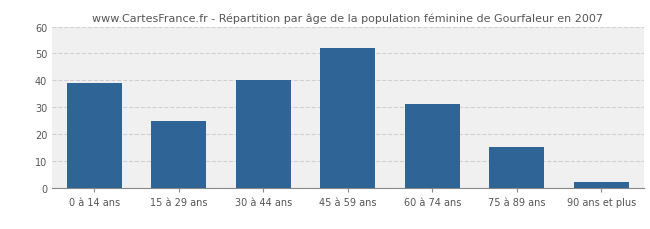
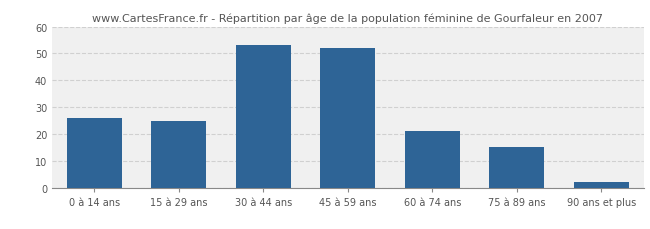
0 à 14 ans: 39 -> 26
30 à 44 ans: 40 -> 53
60 à 74 ans: 31 -> 21
